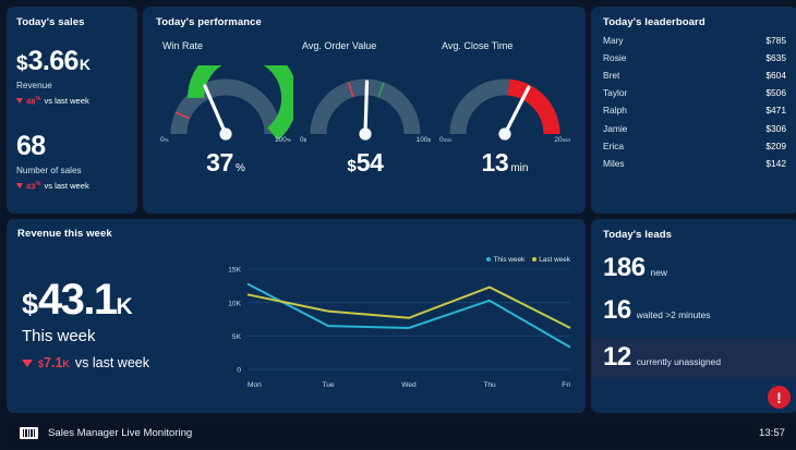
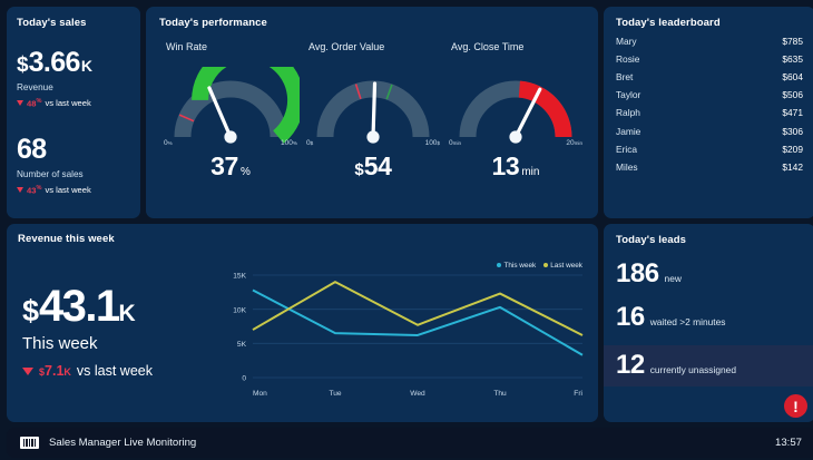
Last week/Mon: 11K -> 7K
Last week/Tue: 9K -> 14K
